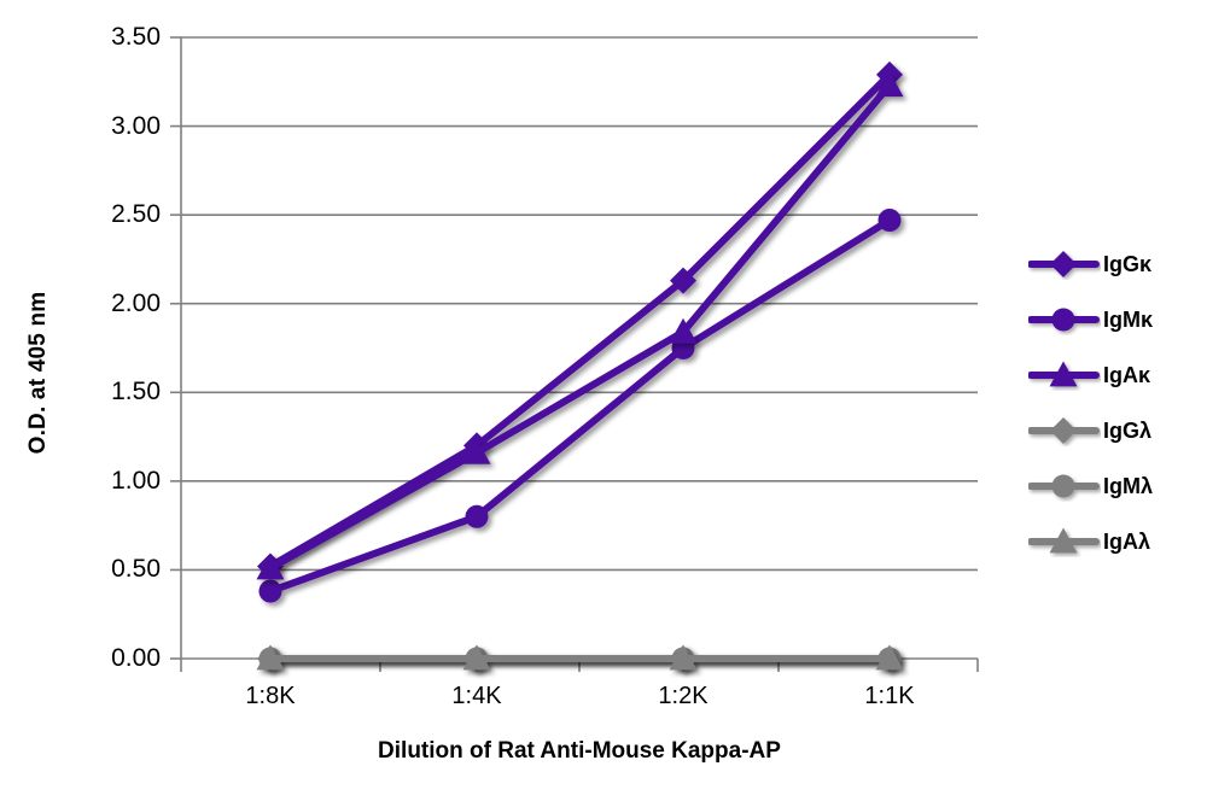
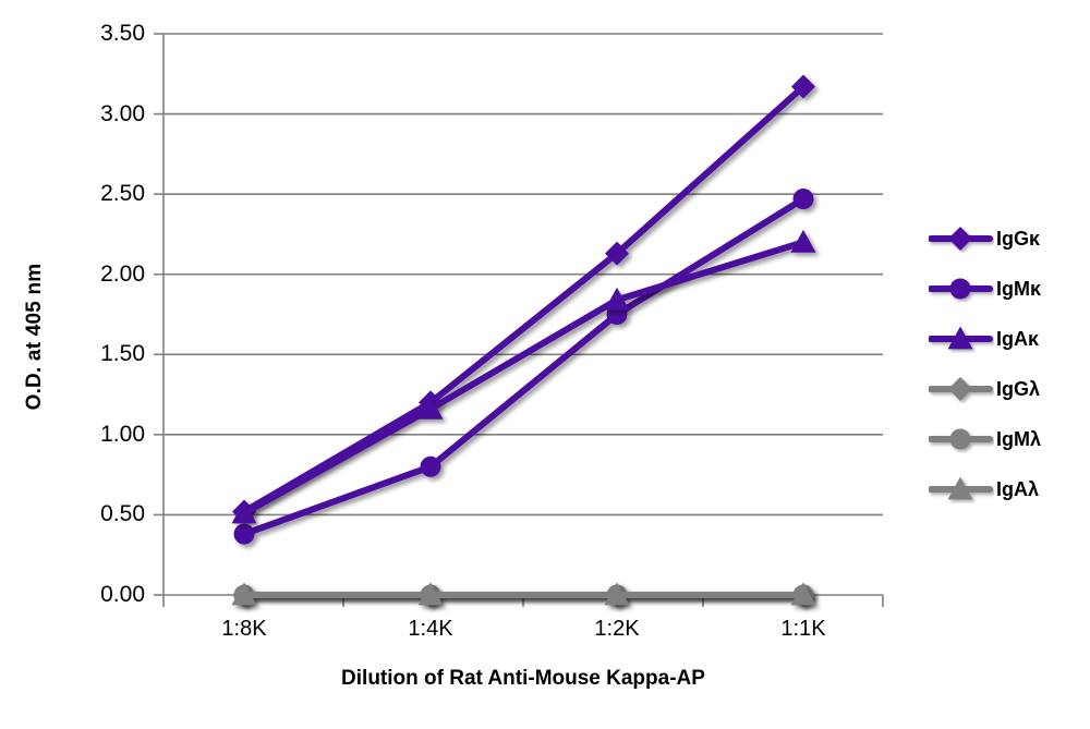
IgGκ/1:1K: 3.29 -> 3.17
IgAκ/1:1K: 3.23 -> 2.20
